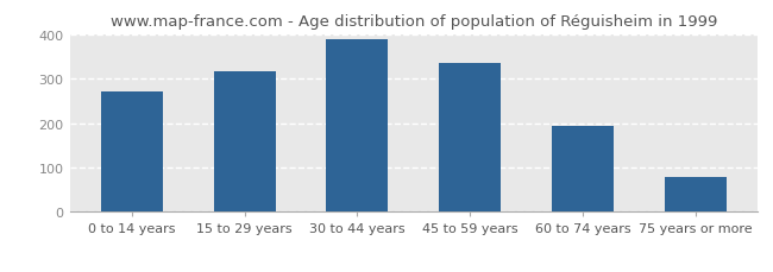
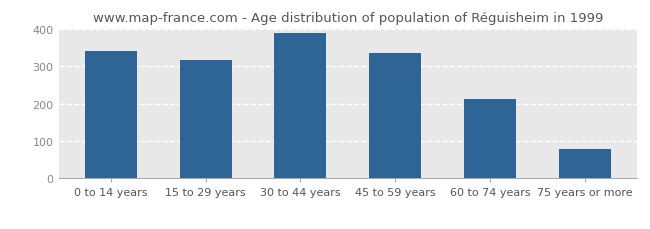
0 to 14 years: 270 -> 341
60 to 74 years: 195 -> 213
